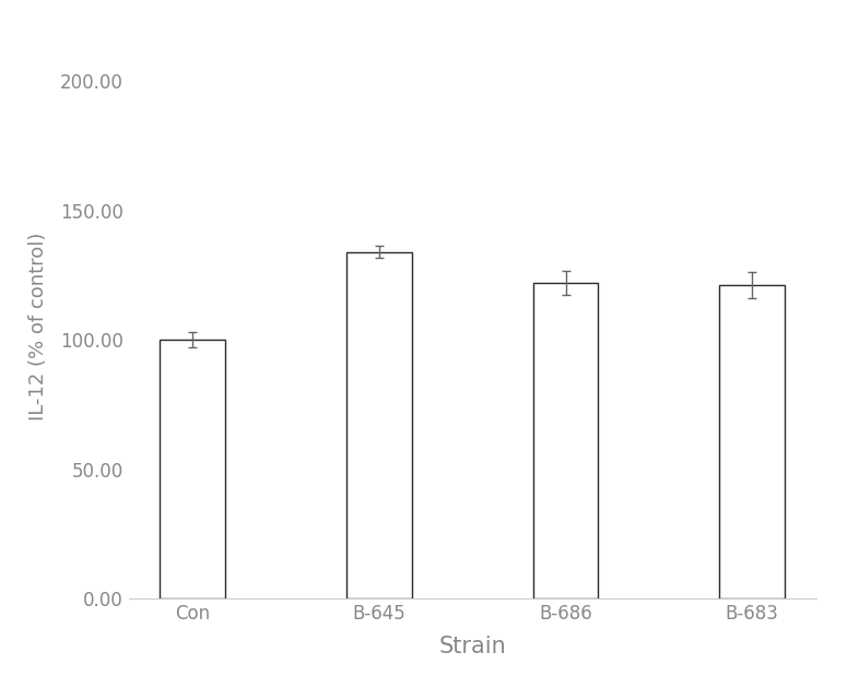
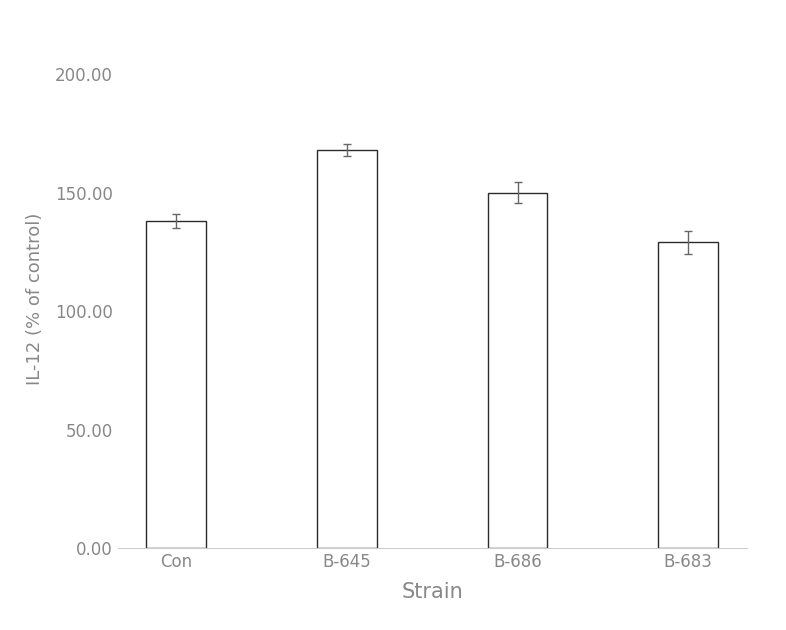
Con: 100 -> 138
B-645: 134 -> 168
B-686: 122 -> 150
B-683: 121 -> 129
